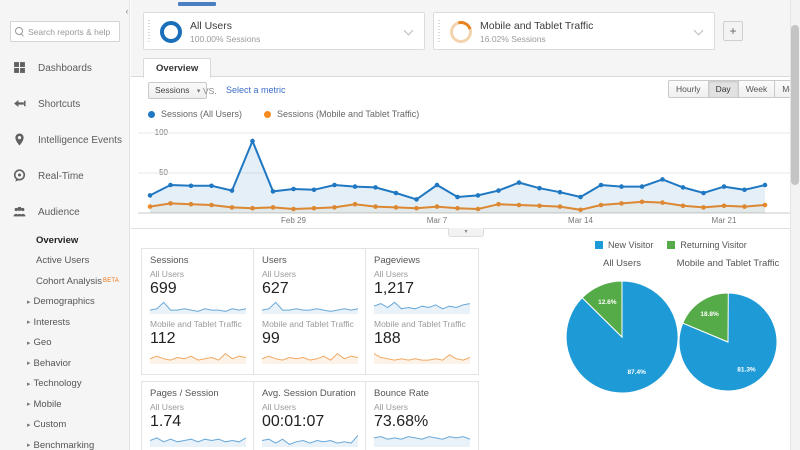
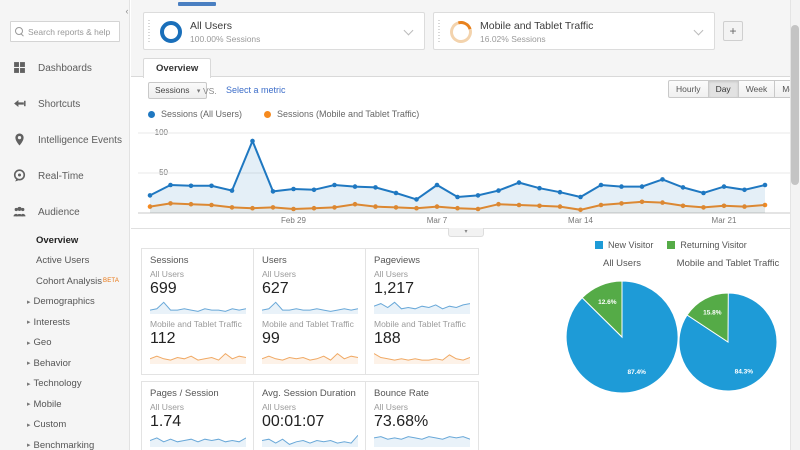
Mobile and Tablet Traffic/New Visitor: 81.3% -> 84.3%
Mobile and Tablet Traffic/Returning Visitor: 18.8% -> 15.8%
